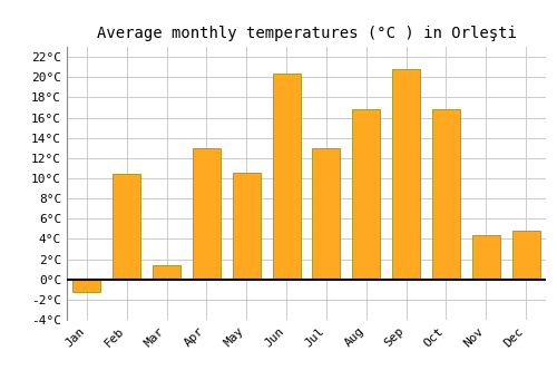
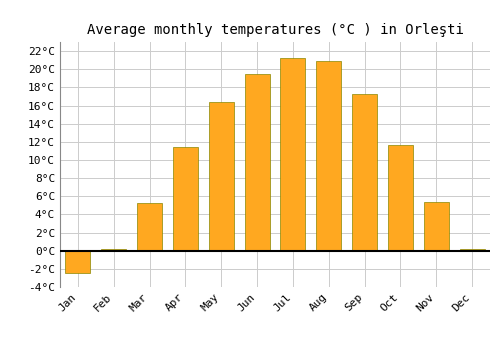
Jan: -1.2°C -> -2.5°C
Feb: 10.4°C -> 0.2°C
Mar: 1.4°C -> 5.3°C
Apr: 13.0°C -> 11.4°C
May: 10.6°C -> 16.4°C
Jun: 20.4°C -> 19.5°C
Jul: 13.0°C -> 21.2°C
Aug: 16.8°C -> 20.9°C
Sep: 20.8°C -> 17.3°C
Oct: 16.8°C -> 11.6°C
Nov: 4.4°C -> 5.4°C
Dec: 4.8°C -> 0.2°C
